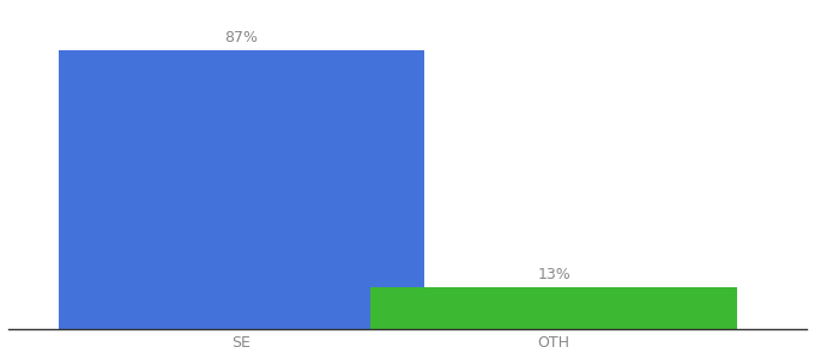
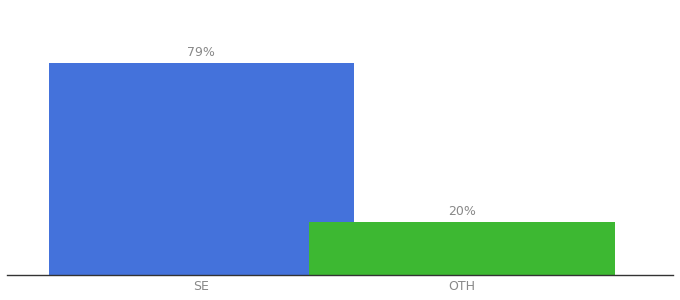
SE: 87% -> 79%
OTH: 13% -> 20%
